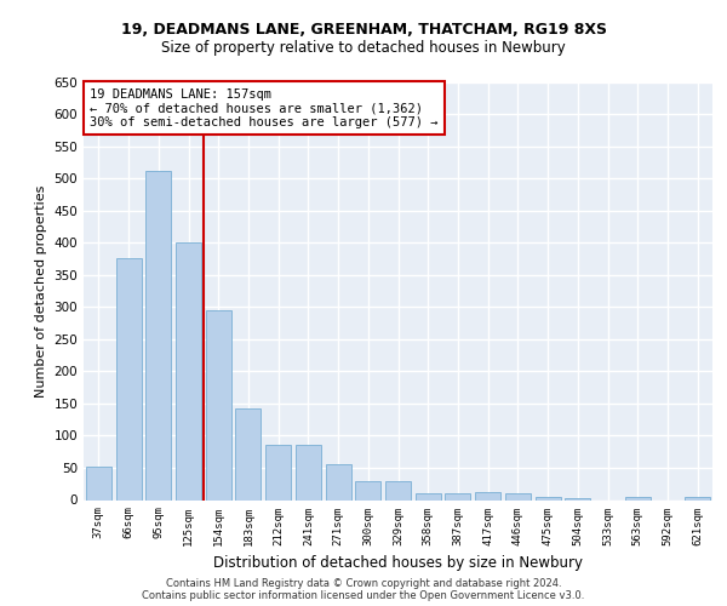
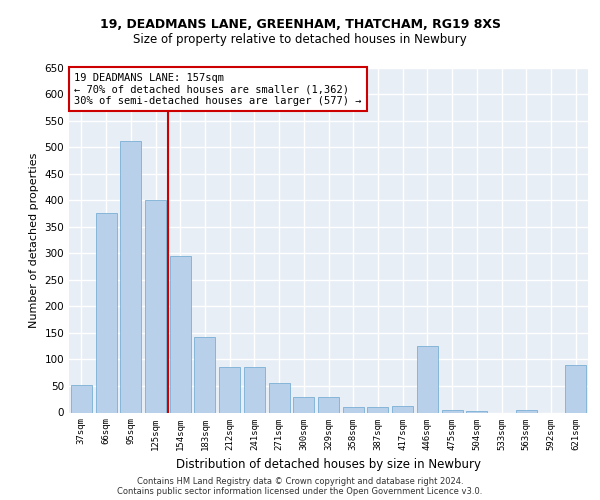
446sqm: 10 -> 126
621sqm: 5 -> 90
